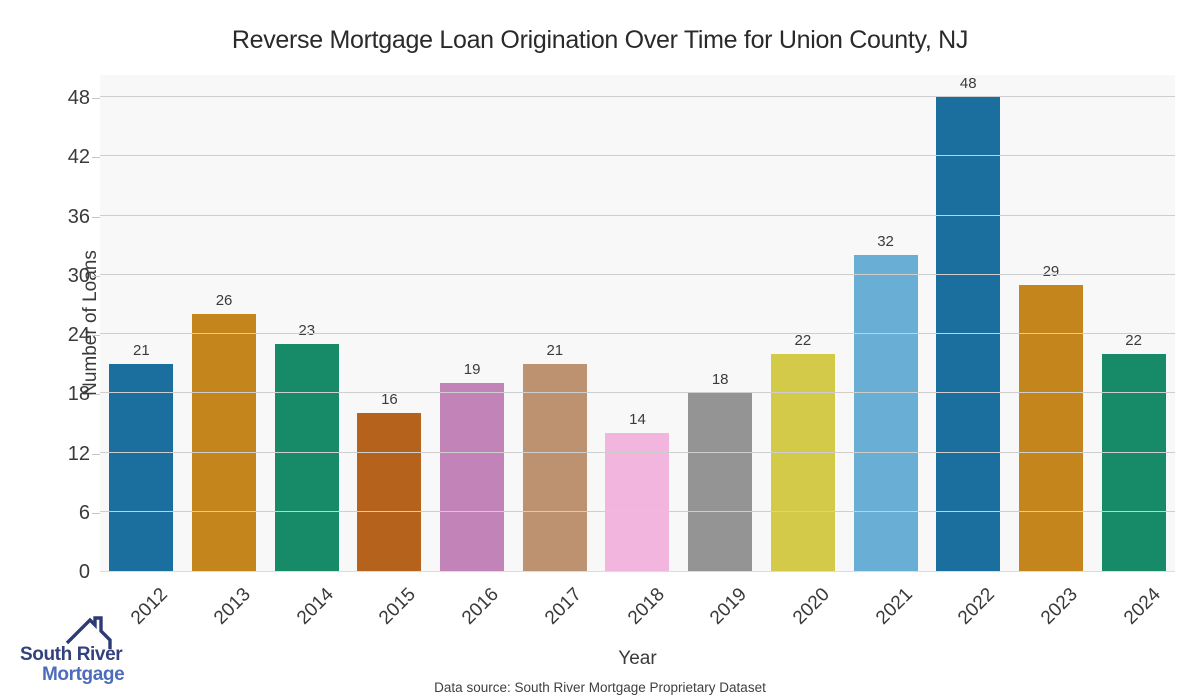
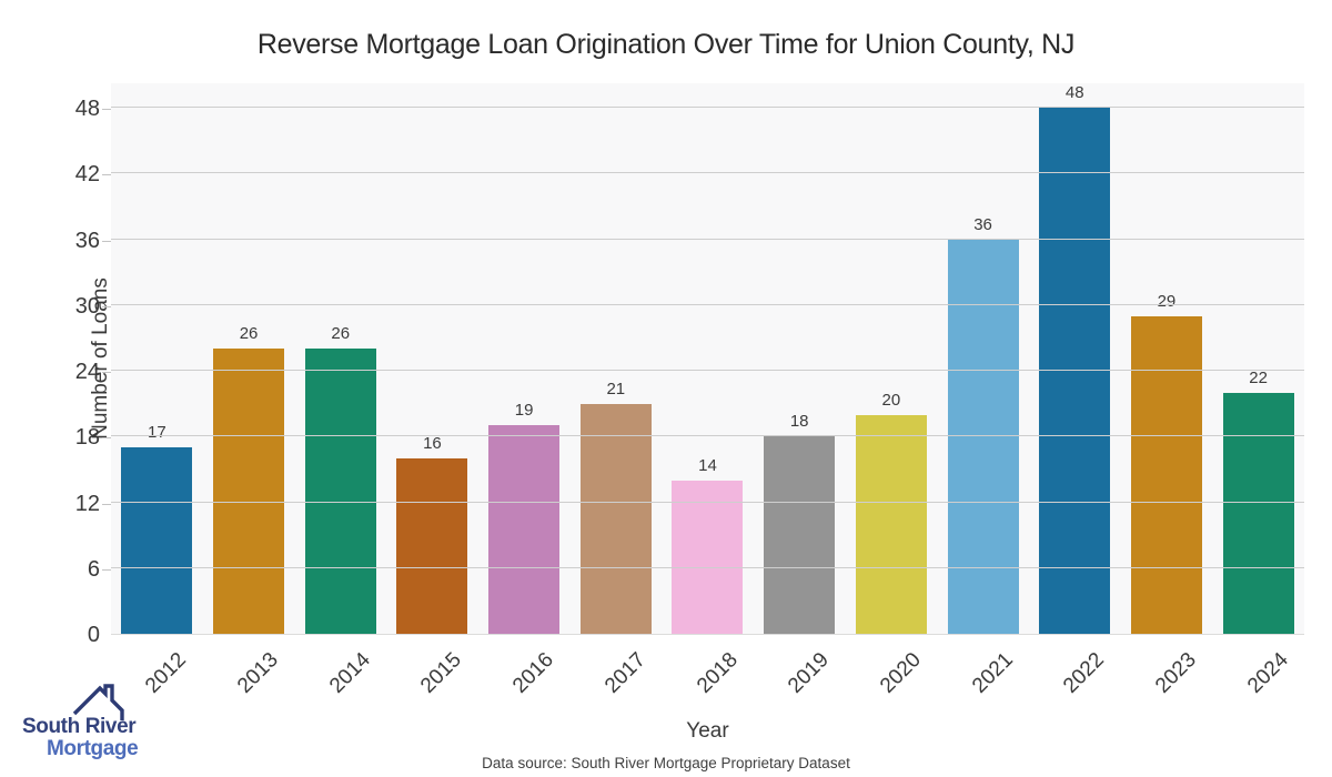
2012: 21 -> 17
2014: 23 -> 26
2020: 22 -> 20
2021: 32 -> 36
